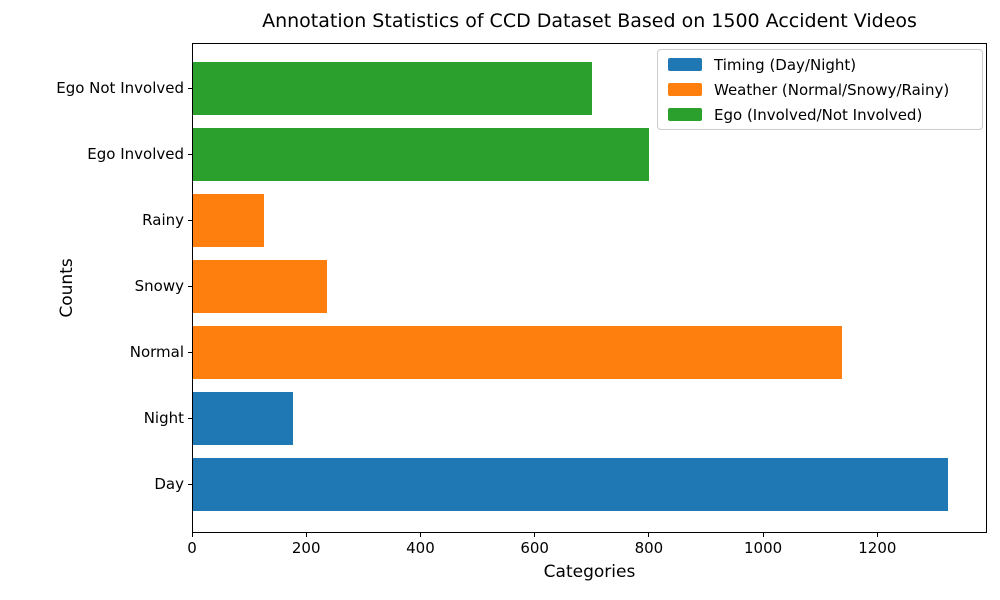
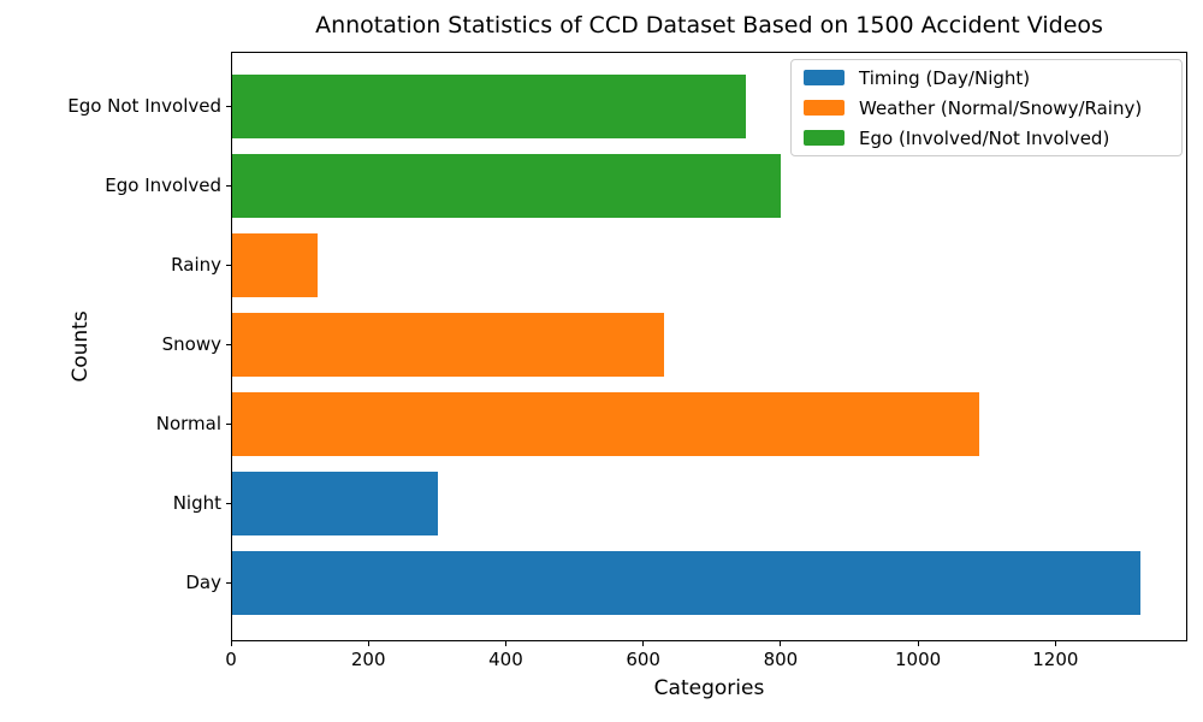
Night: 180 -> 300
Normal: 1140 -> 1090
Snowy: 240 -> 630
Ego Not Involved: 700 -> 750
